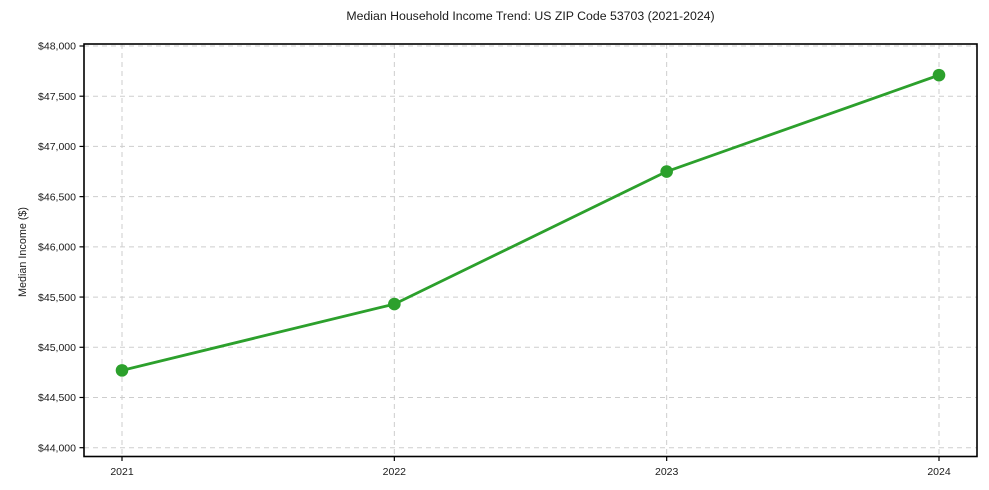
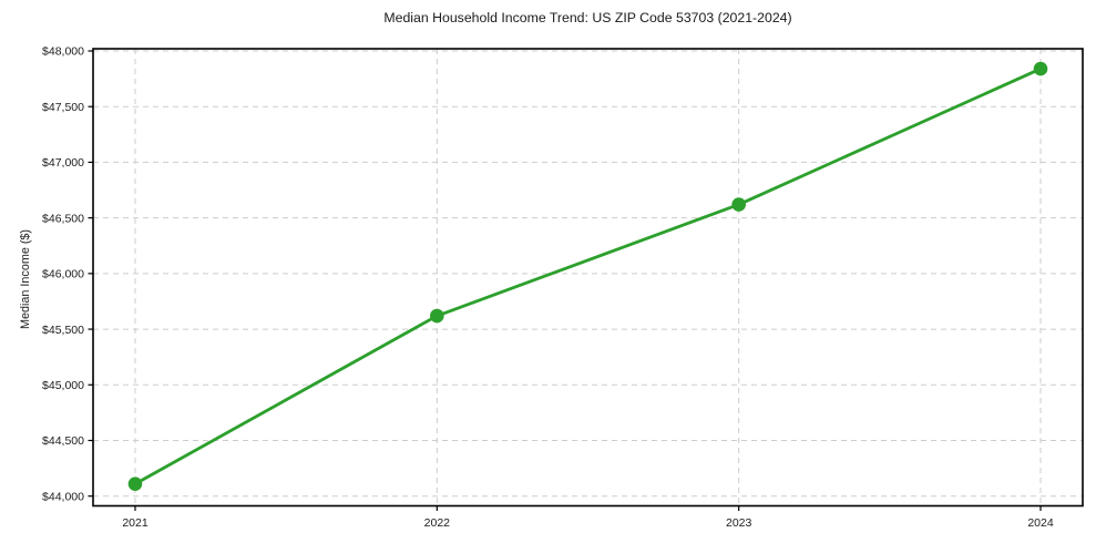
2021: $44770 -> $44110
2022: $45430 -> $45620
2023: $46750 -> $46620
2024: $47710 -> $47840
